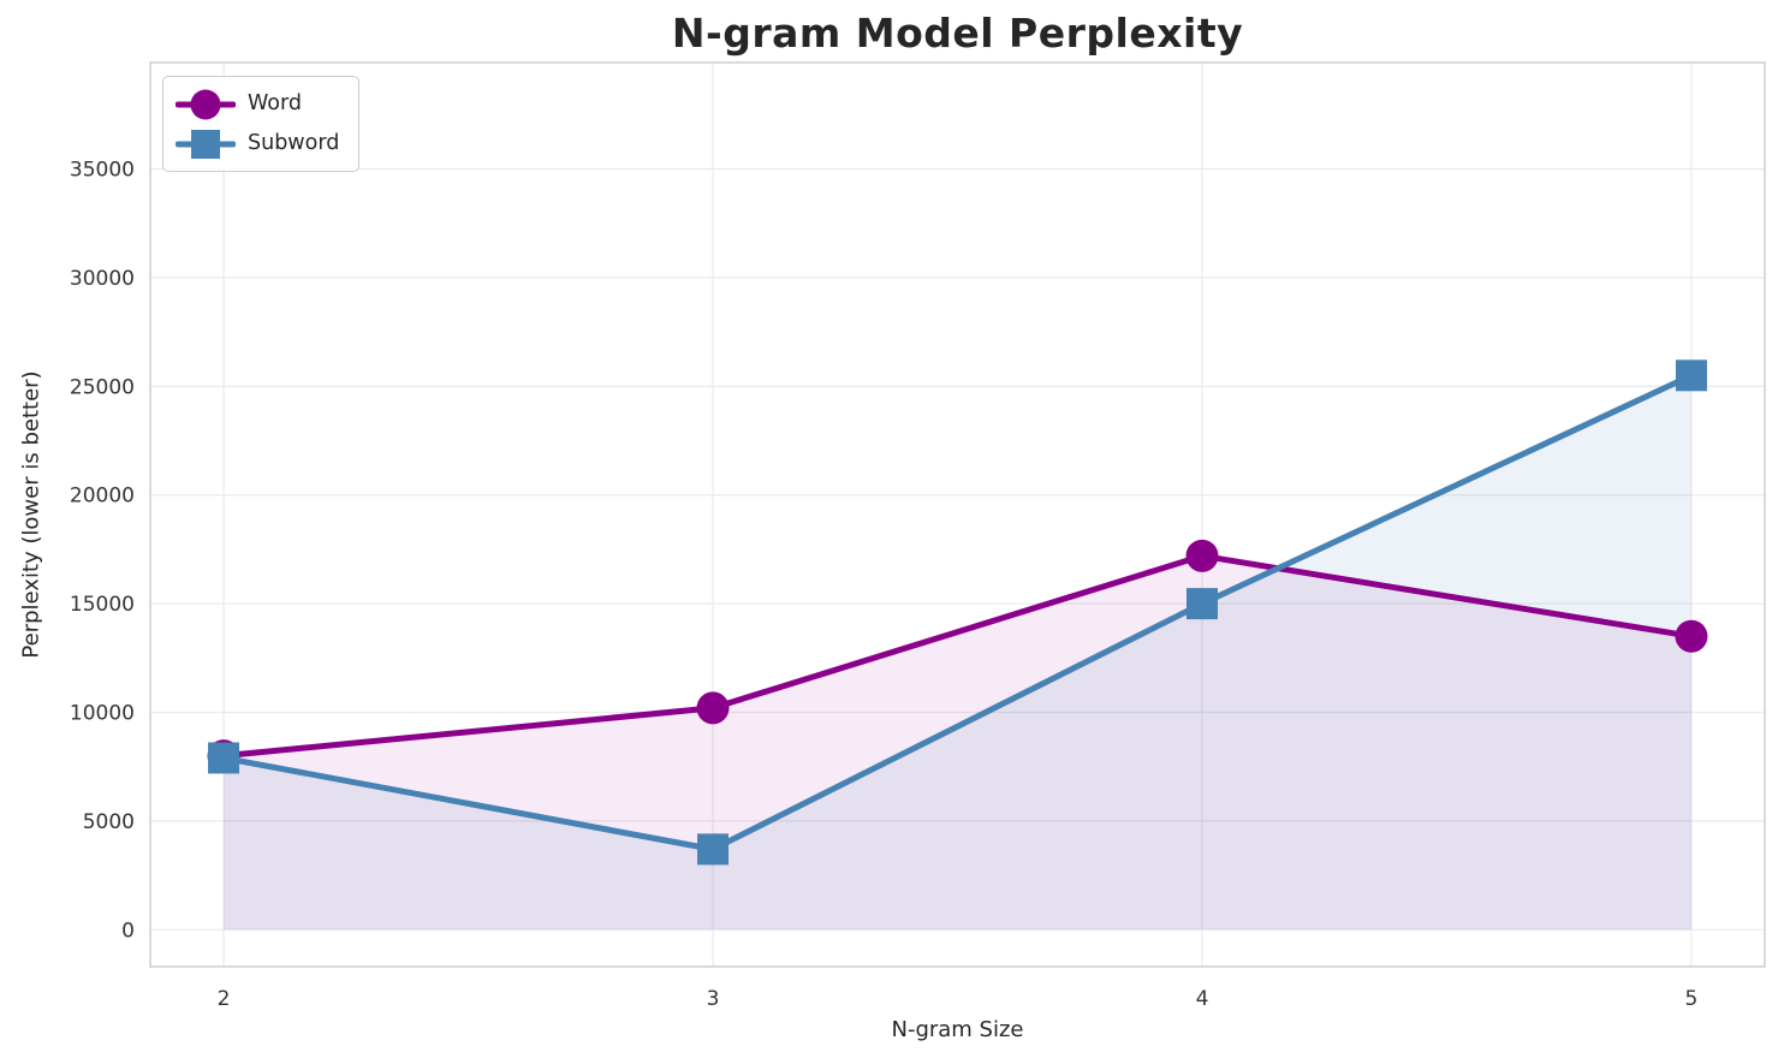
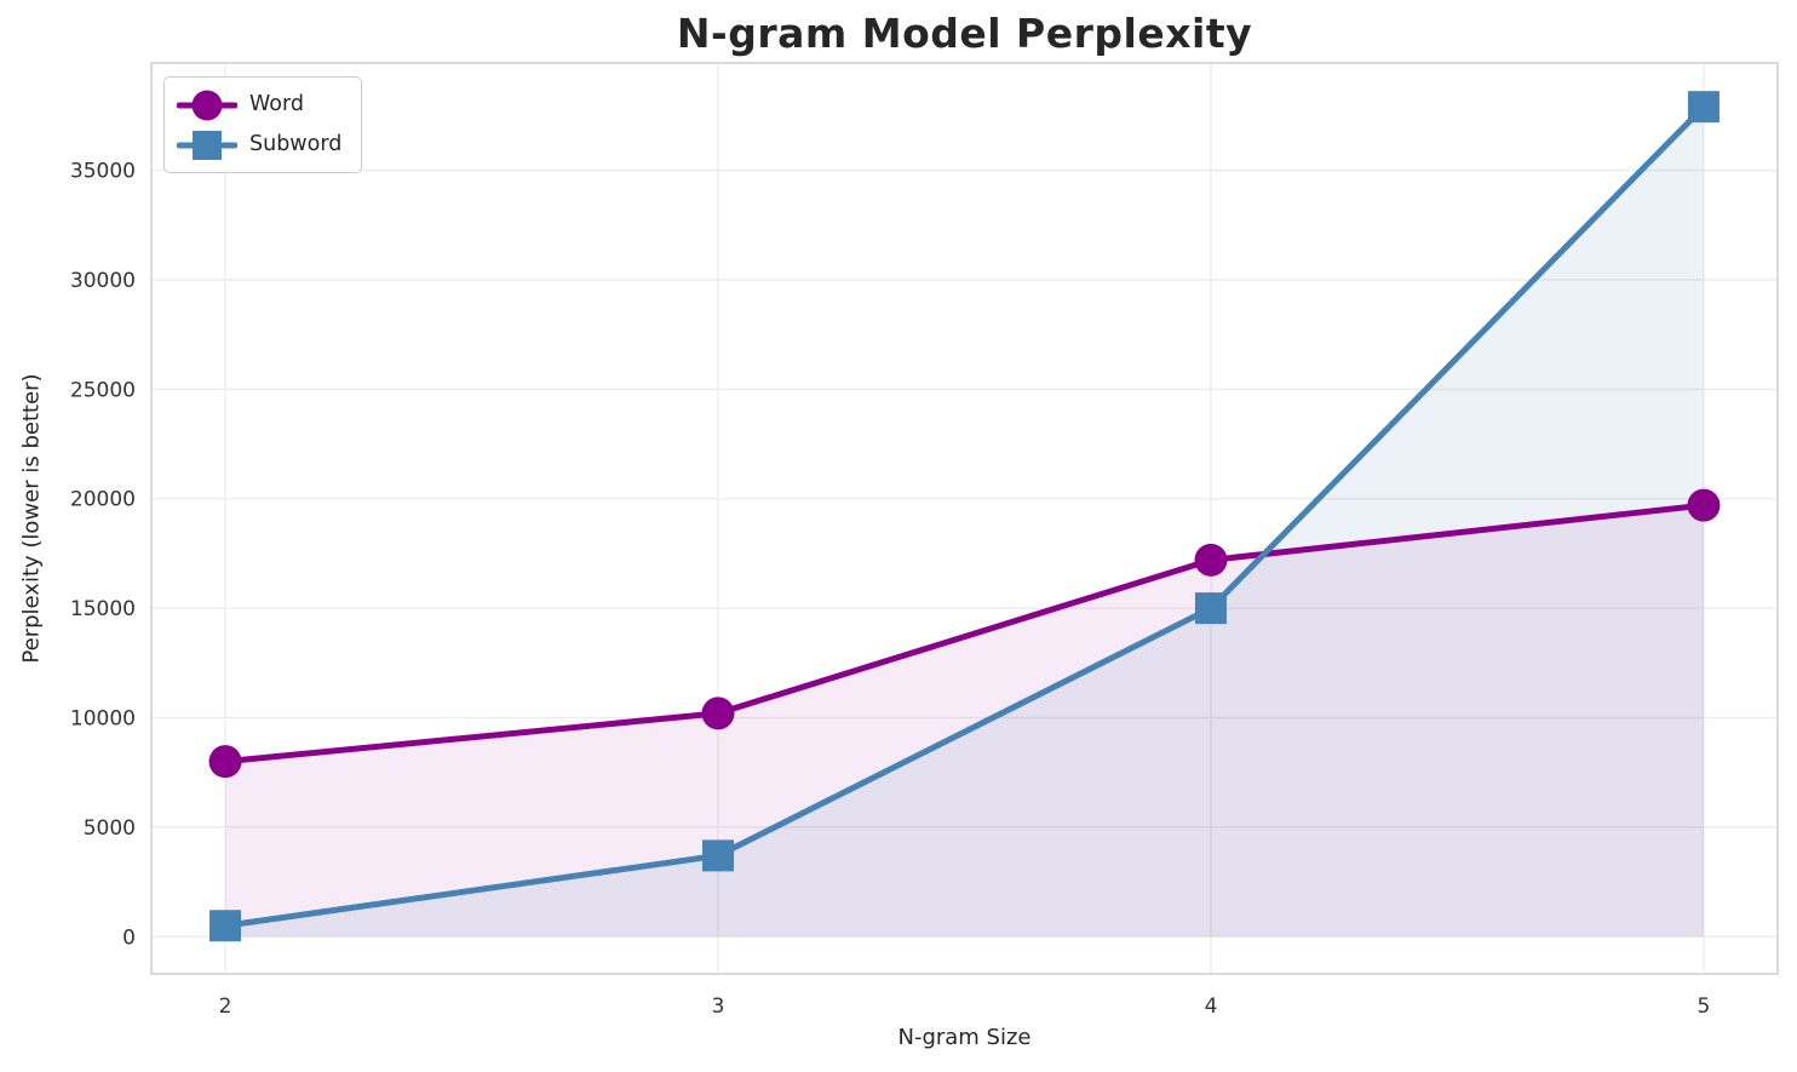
Subword/2: 7900 -> 500
Word/5: 13500 -> 19700
Subword/5: 25500 -> 37900
